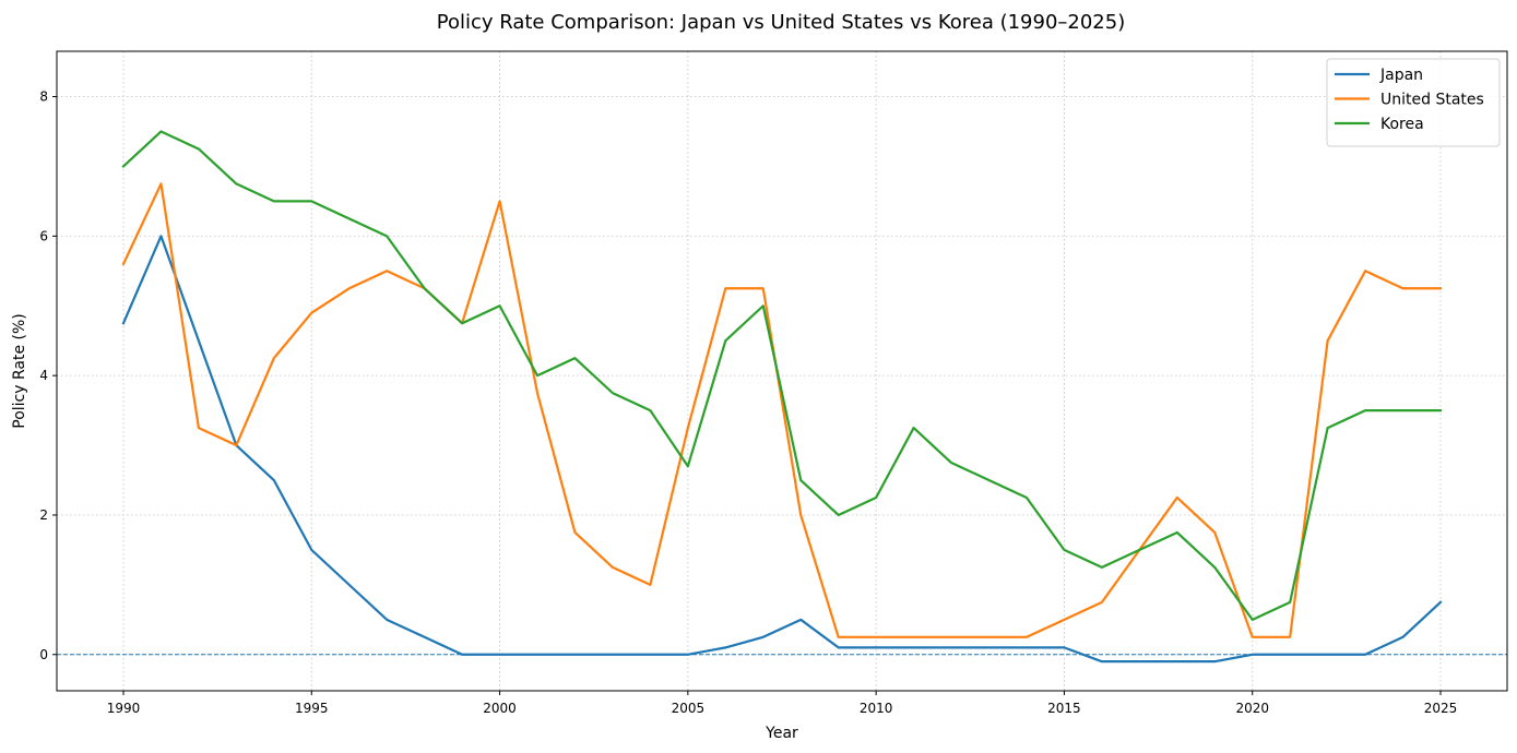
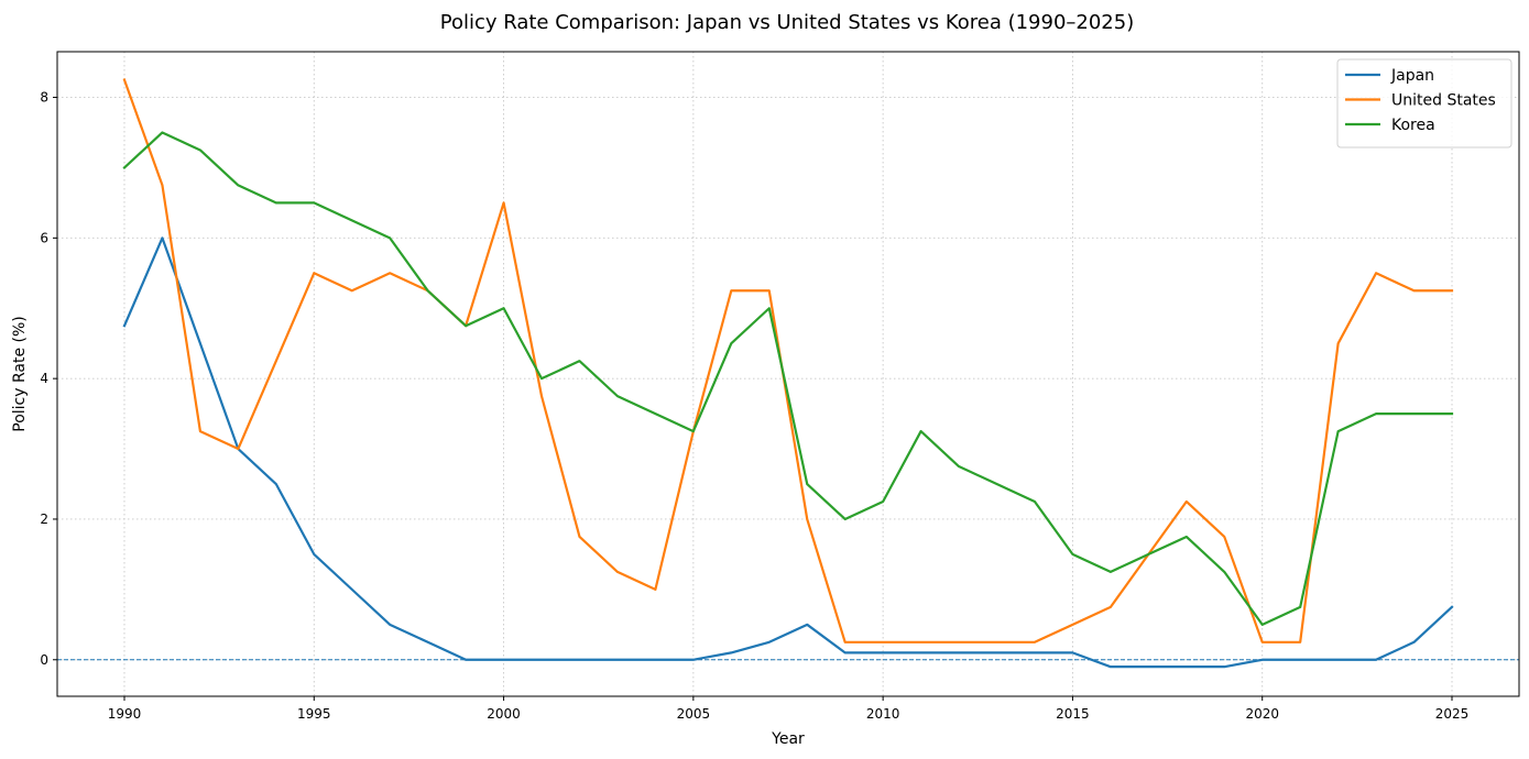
United States/1990: 5.6 -> 8.2
United States/1995: 4.9 -> 5.5
Korea/2005: 2.7 -> 3.2
